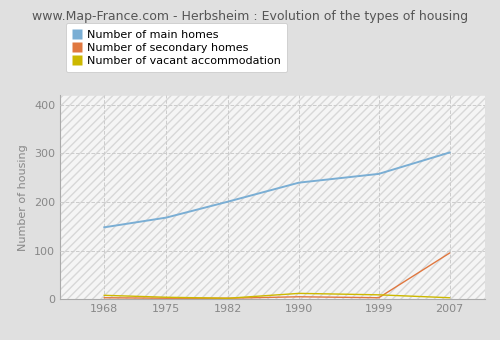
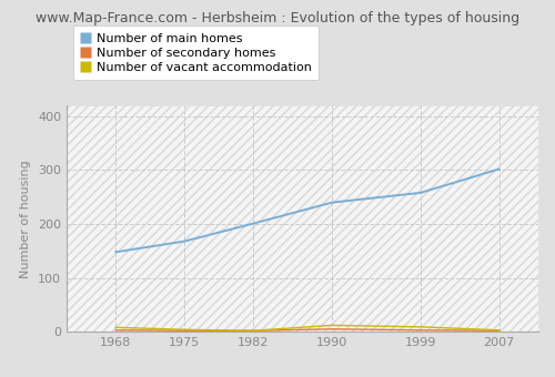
Number of secondary homes/2007: 95 -> 2
